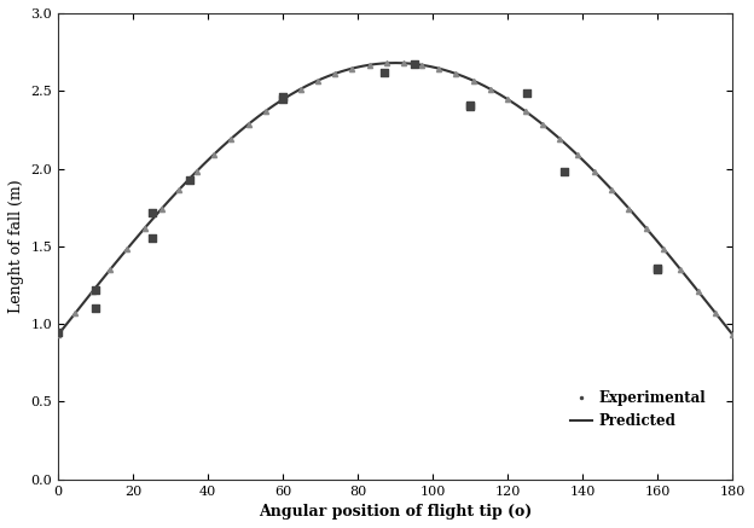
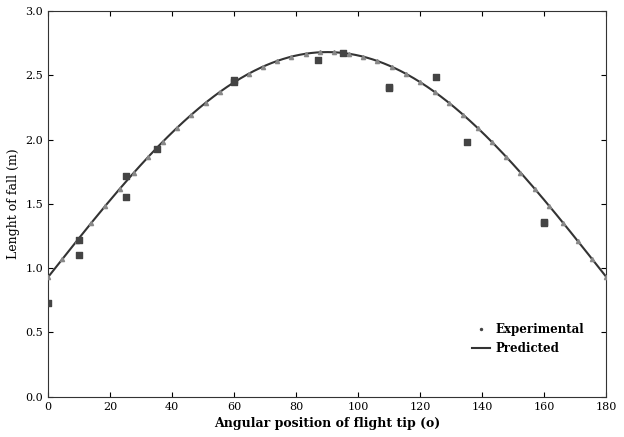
Experimental/0: 0.95 -> 0.73
